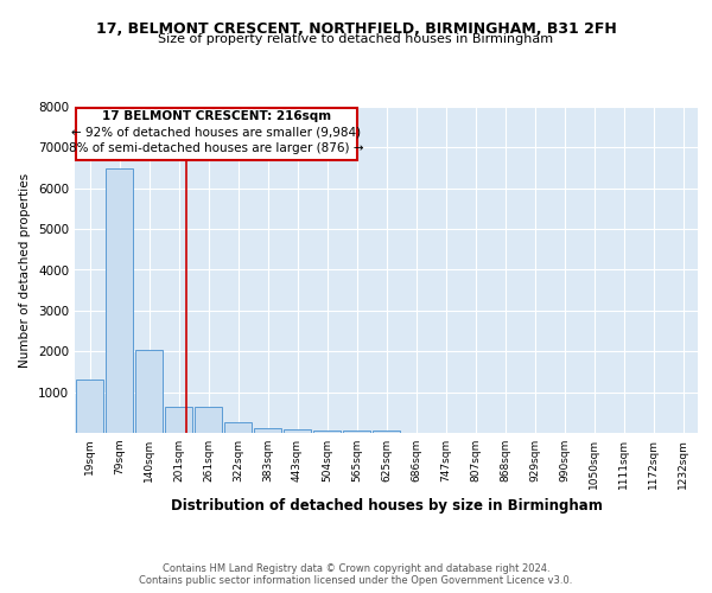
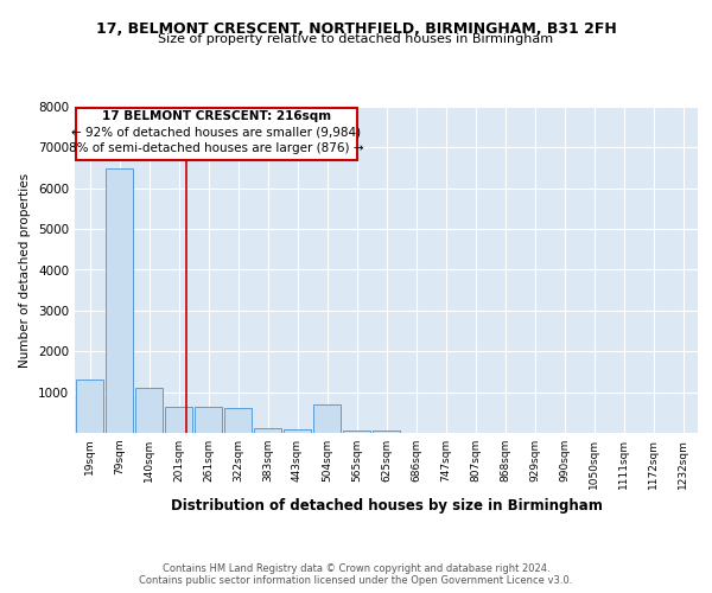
140sqm: 2050 -> 1100
322sqm: 280 -> 600
504sqm: 50 -> 700
